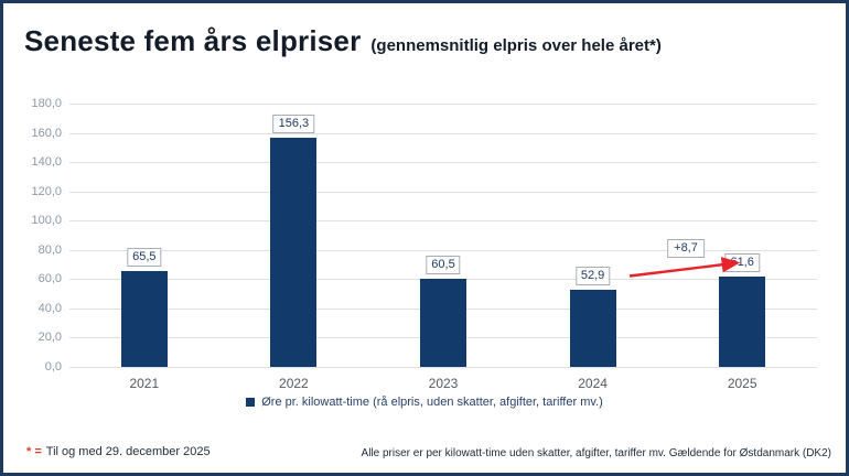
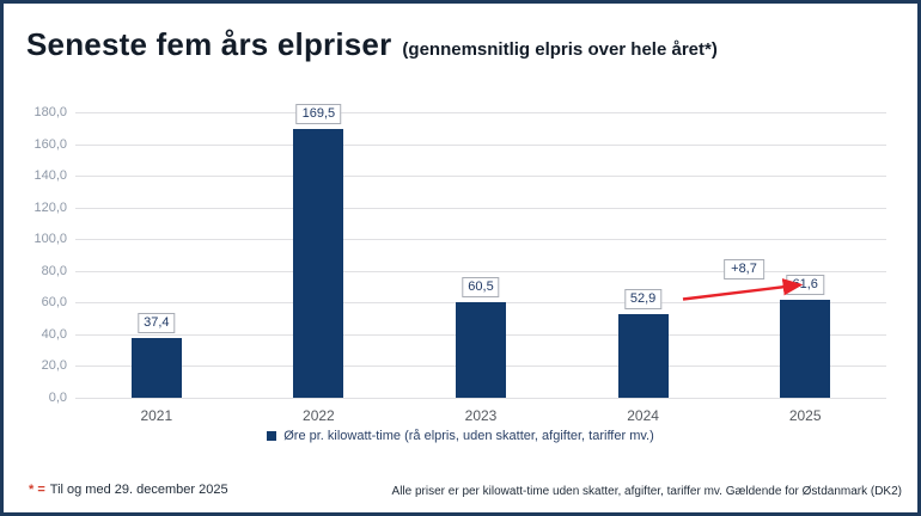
2021: 65,5 -> 37,4
2022: 156,3 -> 169,5
